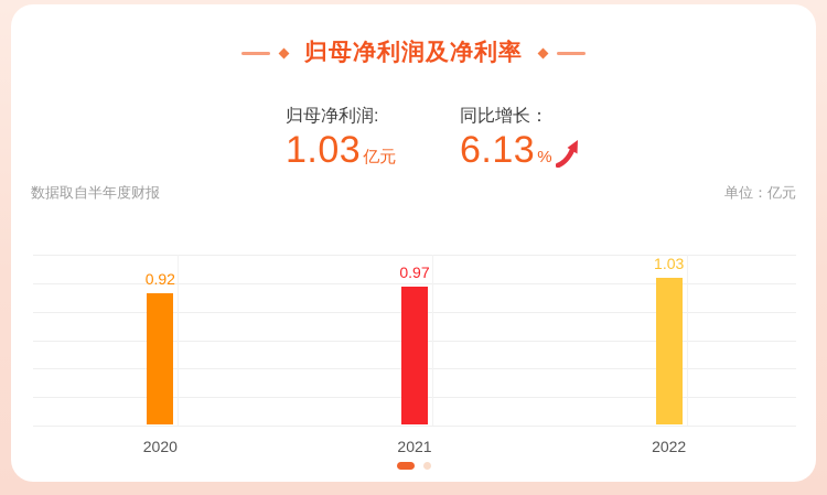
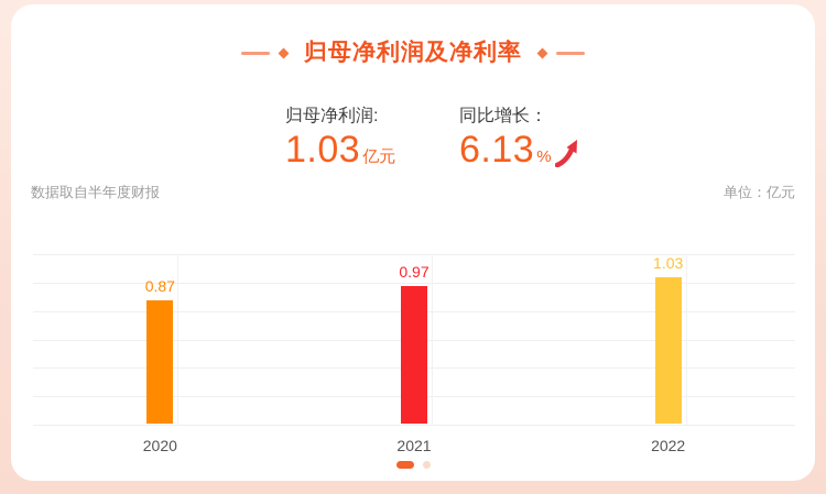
2020: 0.92 -> 0.87
